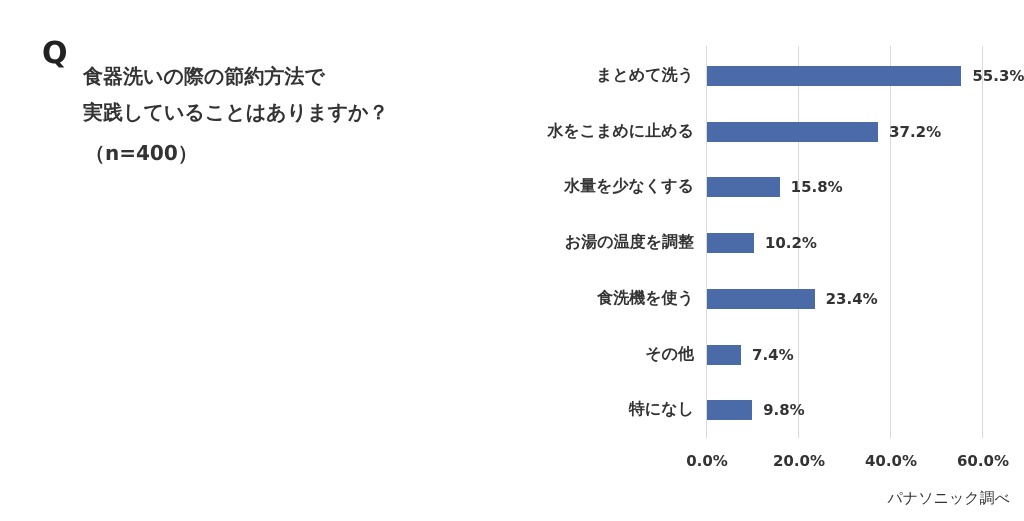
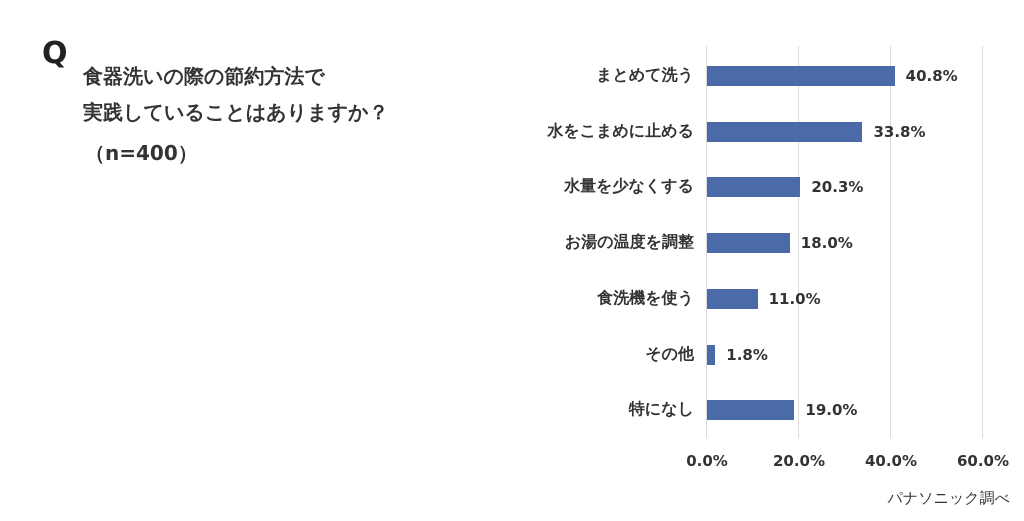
まとめて洗う: 55.3% -> 40.8%
水をこまめに止める: 37.2% -> 33.8%
水量を少なくする: 15.8% -> 20.3%
お湯の温度を調整: 10.2% -> 18.0%
食洗機を使う: 23.4% -> 11.0%
その他: 7.4% -> 1.8%
特になし: 9.8% -> 19.0%
